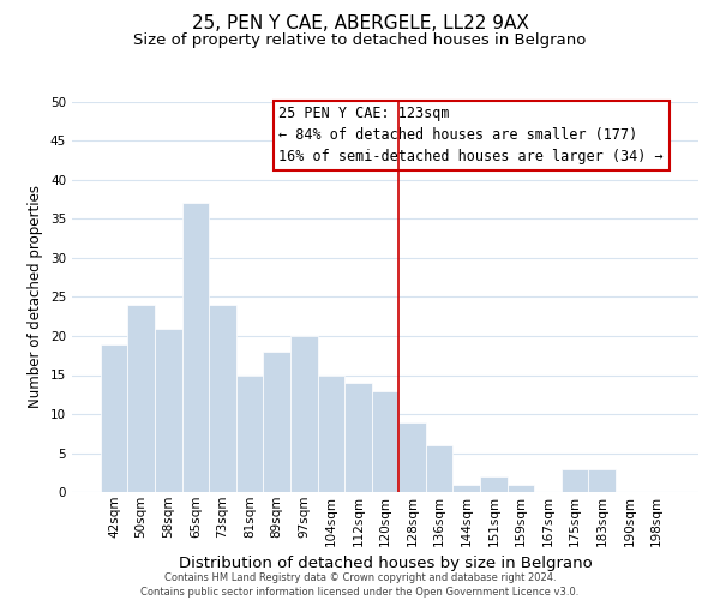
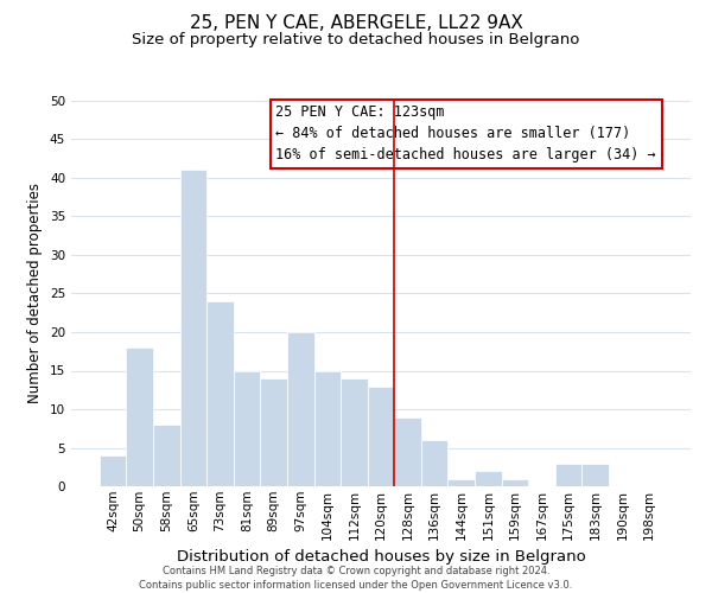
42sqm: 19 -> 4
50sqm: 24 -> 18
58sqm: 21 -> 8
65sqm: 37 -> 41
89sqm: 18 -> 14
